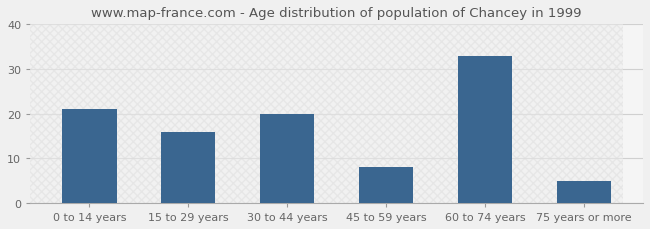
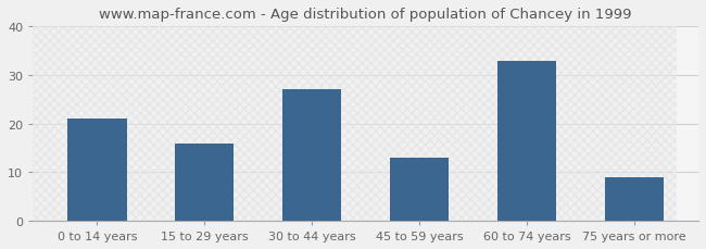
30 to 44 years: 20 -> 27
45 to 59 years: 8 -> 13
75 years or more: 5 -> 9
